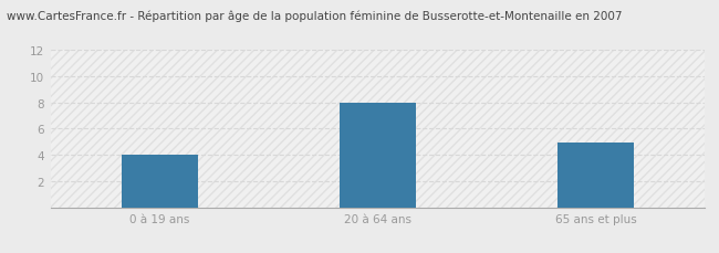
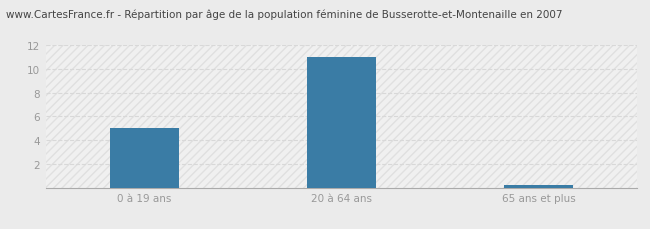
0 à 19 ans: 4.0 -> 5.0
20 à 64 ans: 8.0 -> 11.0
65 ans et plus: 4.9 -> 0.2
